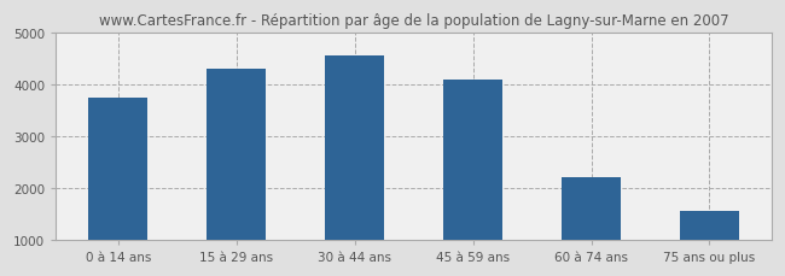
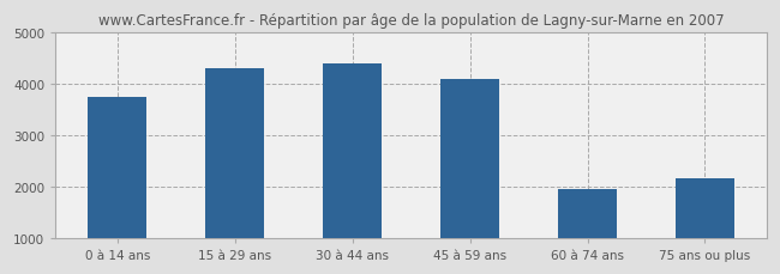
30 à 44 ans: 4550 -> 4400
60 à 74 ans: 2200 -> 1950
75 ans ou plus: 1550 -> 2150
